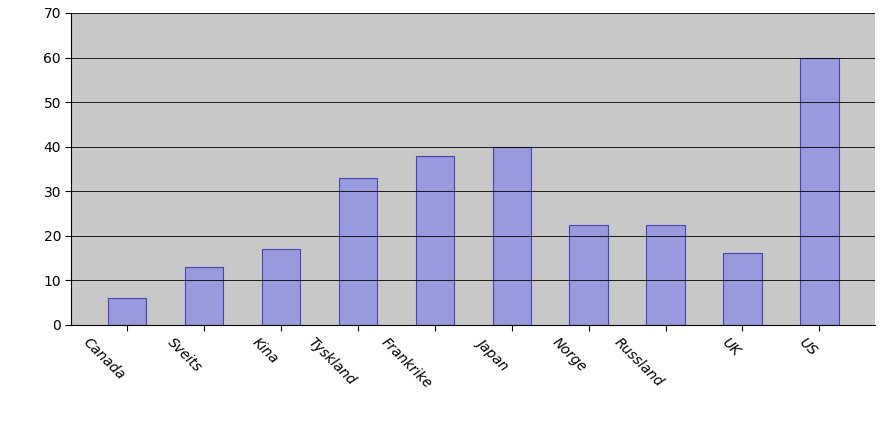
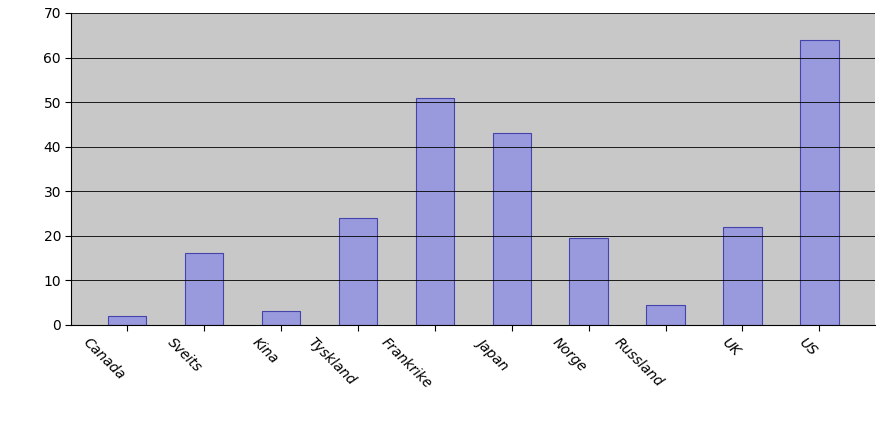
Canada: 6.0 -> 2.0
Sveits: 13.0 -> 16.0
Kina: 17.0 -> 3.0
Tyskland: 33.0 -> 24.0
Frankrike: 38.0 -> 51.0
Japan: 40.0 -> 43.0
Norge: 22.5 -> 19.5
Russland: 22.5 -> 4.5
UK: 16.0 -> 22.0
US: 60.0 -> 64.0
